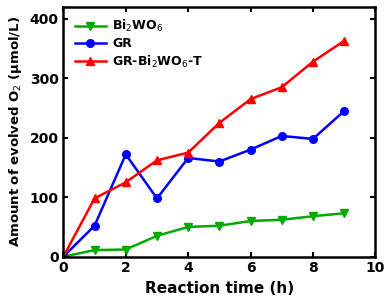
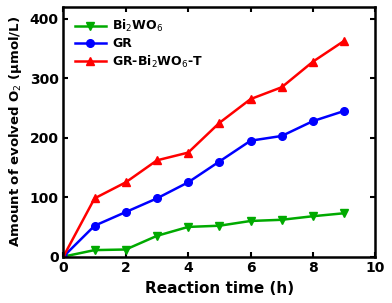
GR/2: 172 -> 75
GR/4: 166 -> 125
GR/6: 180 -> 195
GR/8: 198 -> 228
